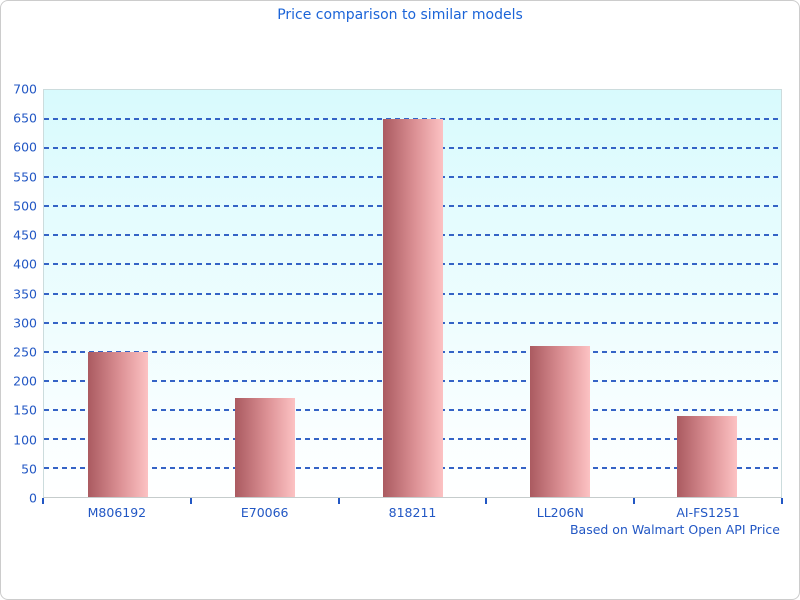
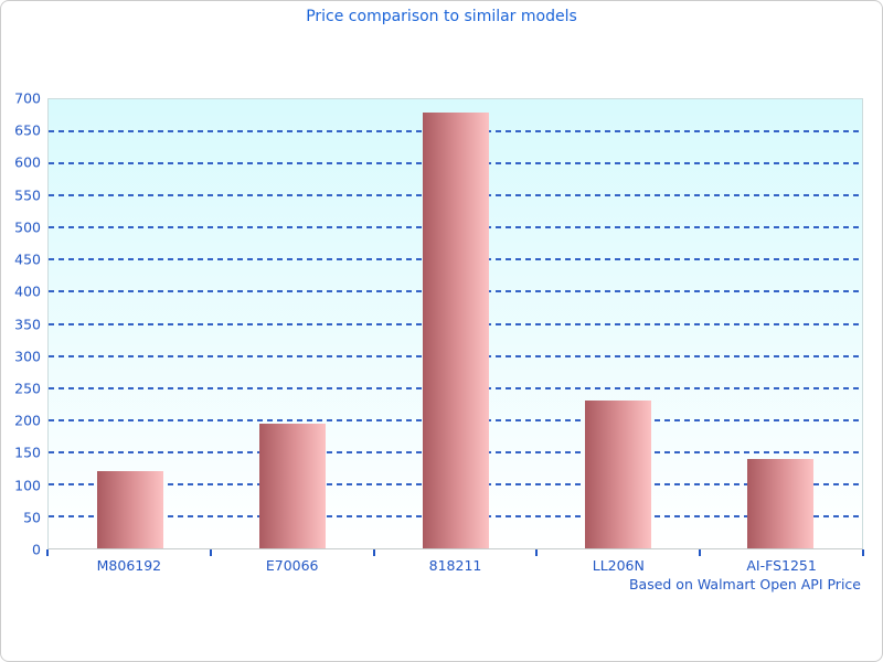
M806192: 250 -> 120
E70066: 170 -> 200
818211: 650 -> 680
LL206N: 260 -> 230
